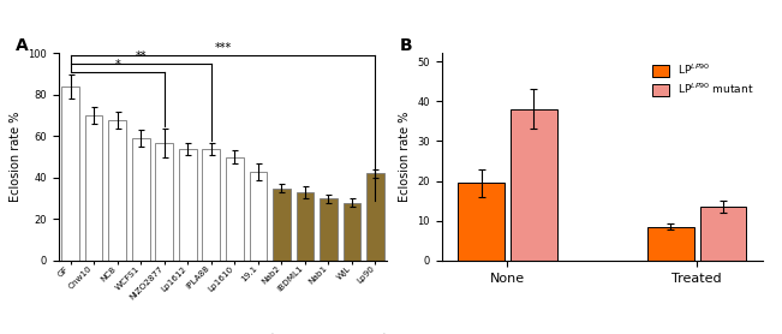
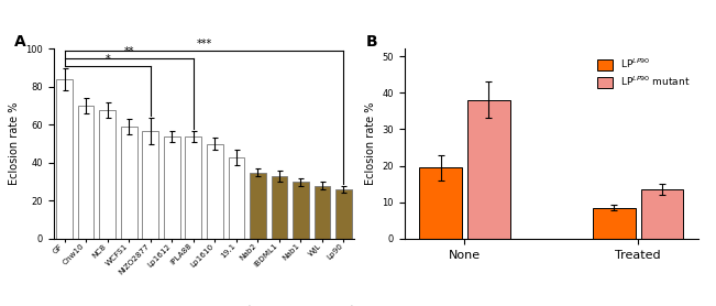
Lp90: 42 -> 26
